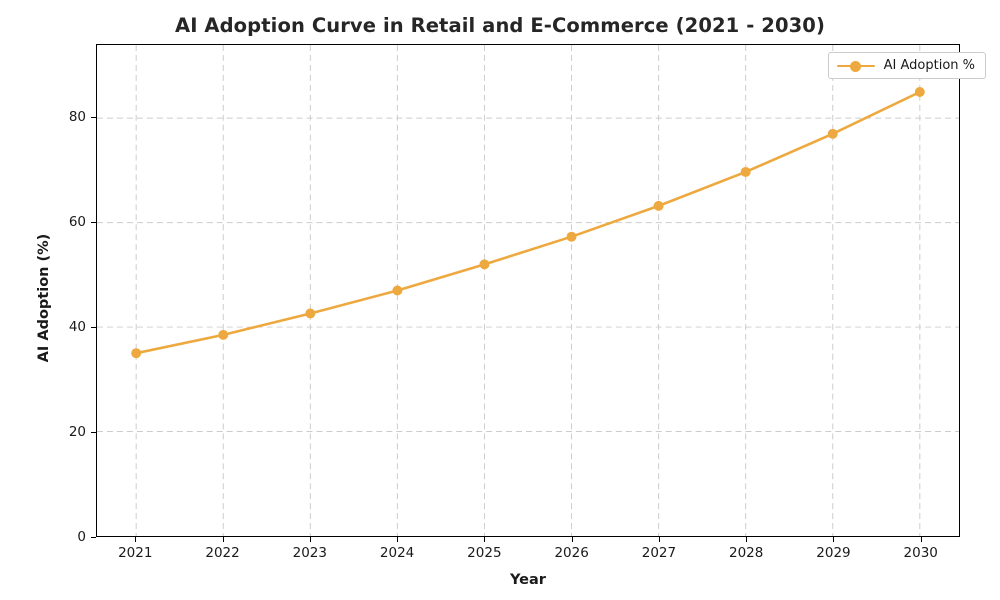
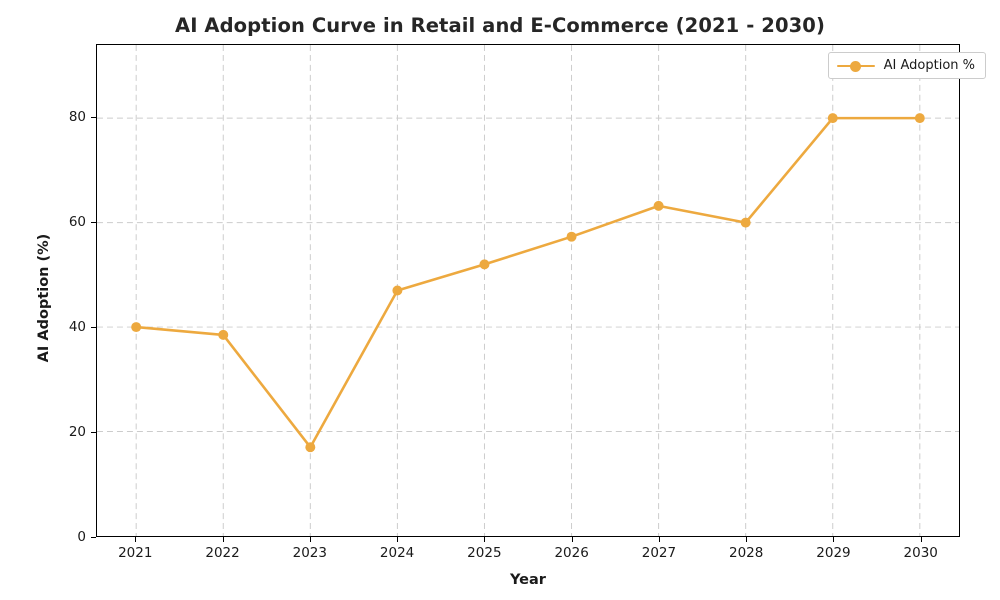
2021: 35 -> 40
2023: 43 -> 17
2028: 70 -> 60
2029: 77 -> 80
2030: 85 -> 80
